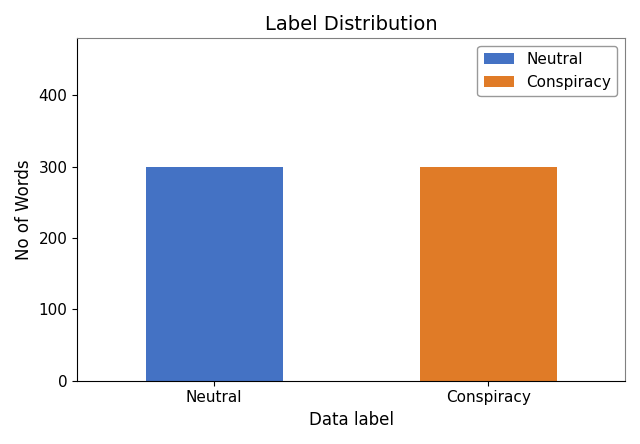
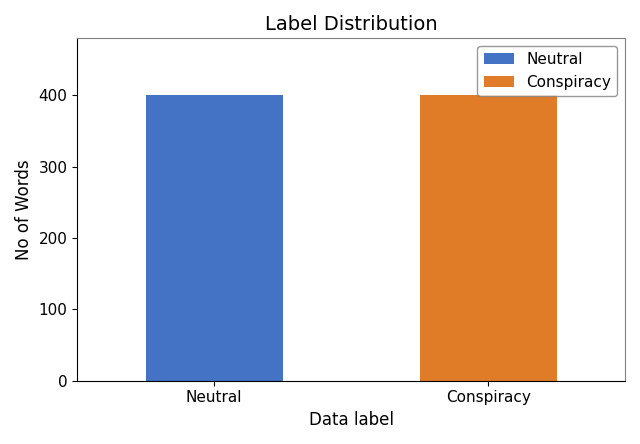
Neutral: 300 -> 400
Conspiracy: 300 -> 400
